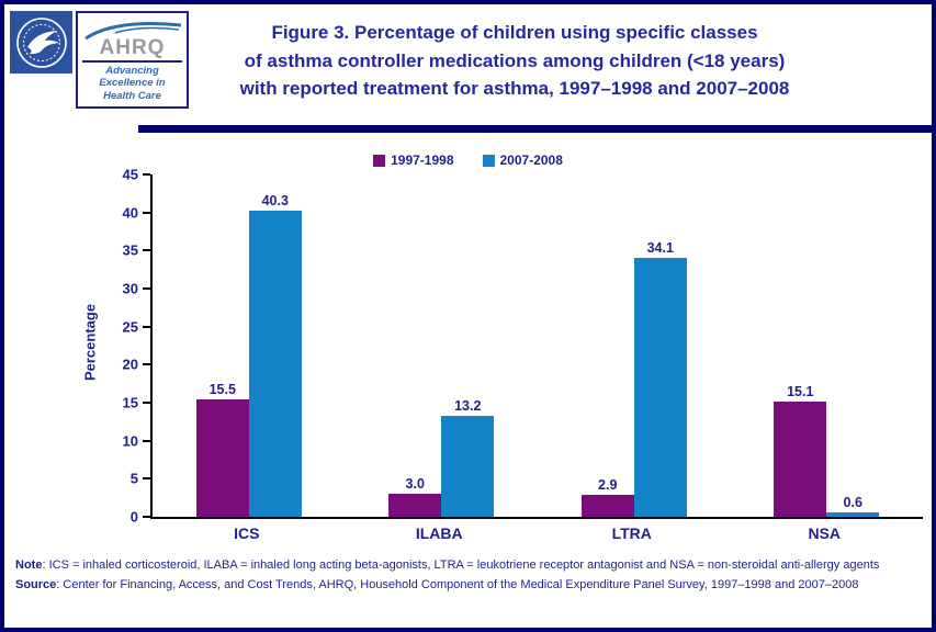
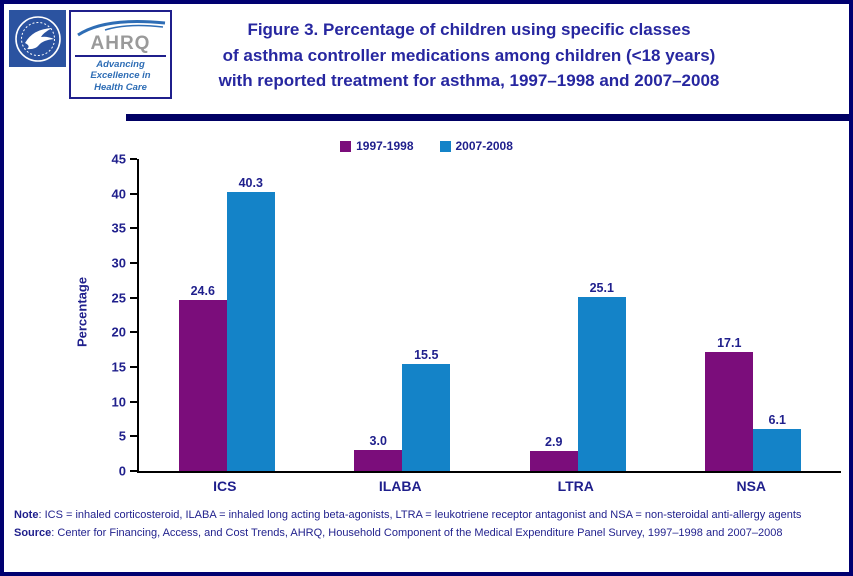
1997-1998/ICS: 15.5 -> 24.6
2007-2008/ILABA: 13.2 -> 15.5
2007-2008/LTRA: 34.1 -> 25.1
1997-1998/NSA: 15.1 -> 17.1
2007-2008/NSA: 0.6 -> 6.1
